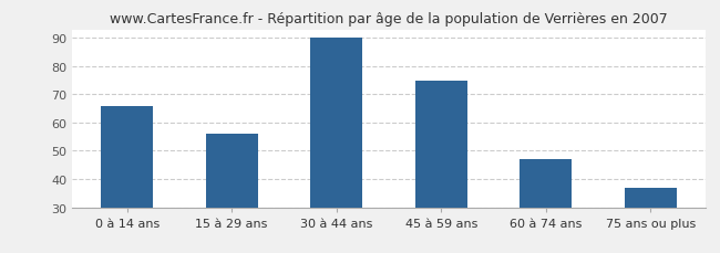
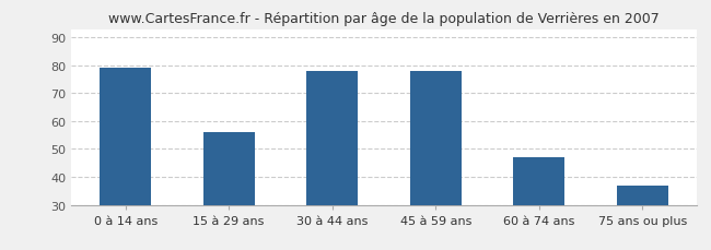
0 à 14 ans: 66 -> 79
30 à 44 ans: 90 -> 78
45 à 59 ans: 75 -> 78
